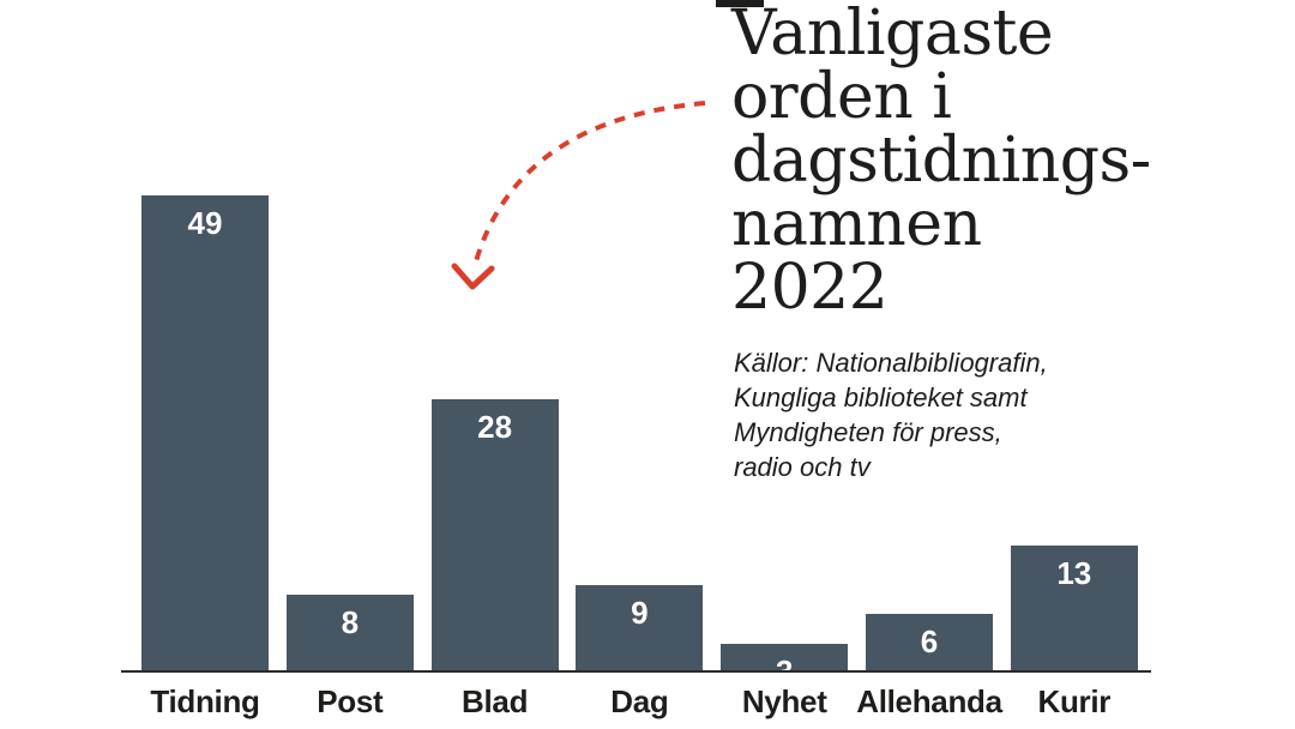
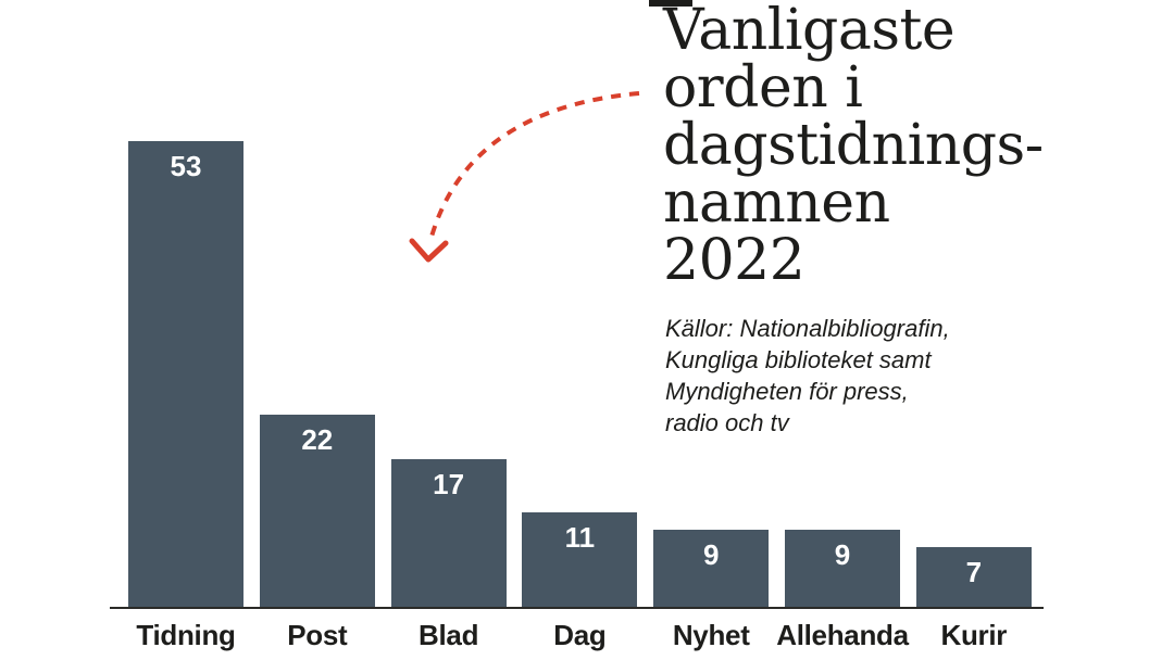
Tidning: 49 -> 53
Post: 8 -> 22
Blad: 28 -> 17
Dag: 9 -> 11
Nyhet: 3 -> 9
Allehanda: 6 -> 9
Kurir: 13 -> 7
